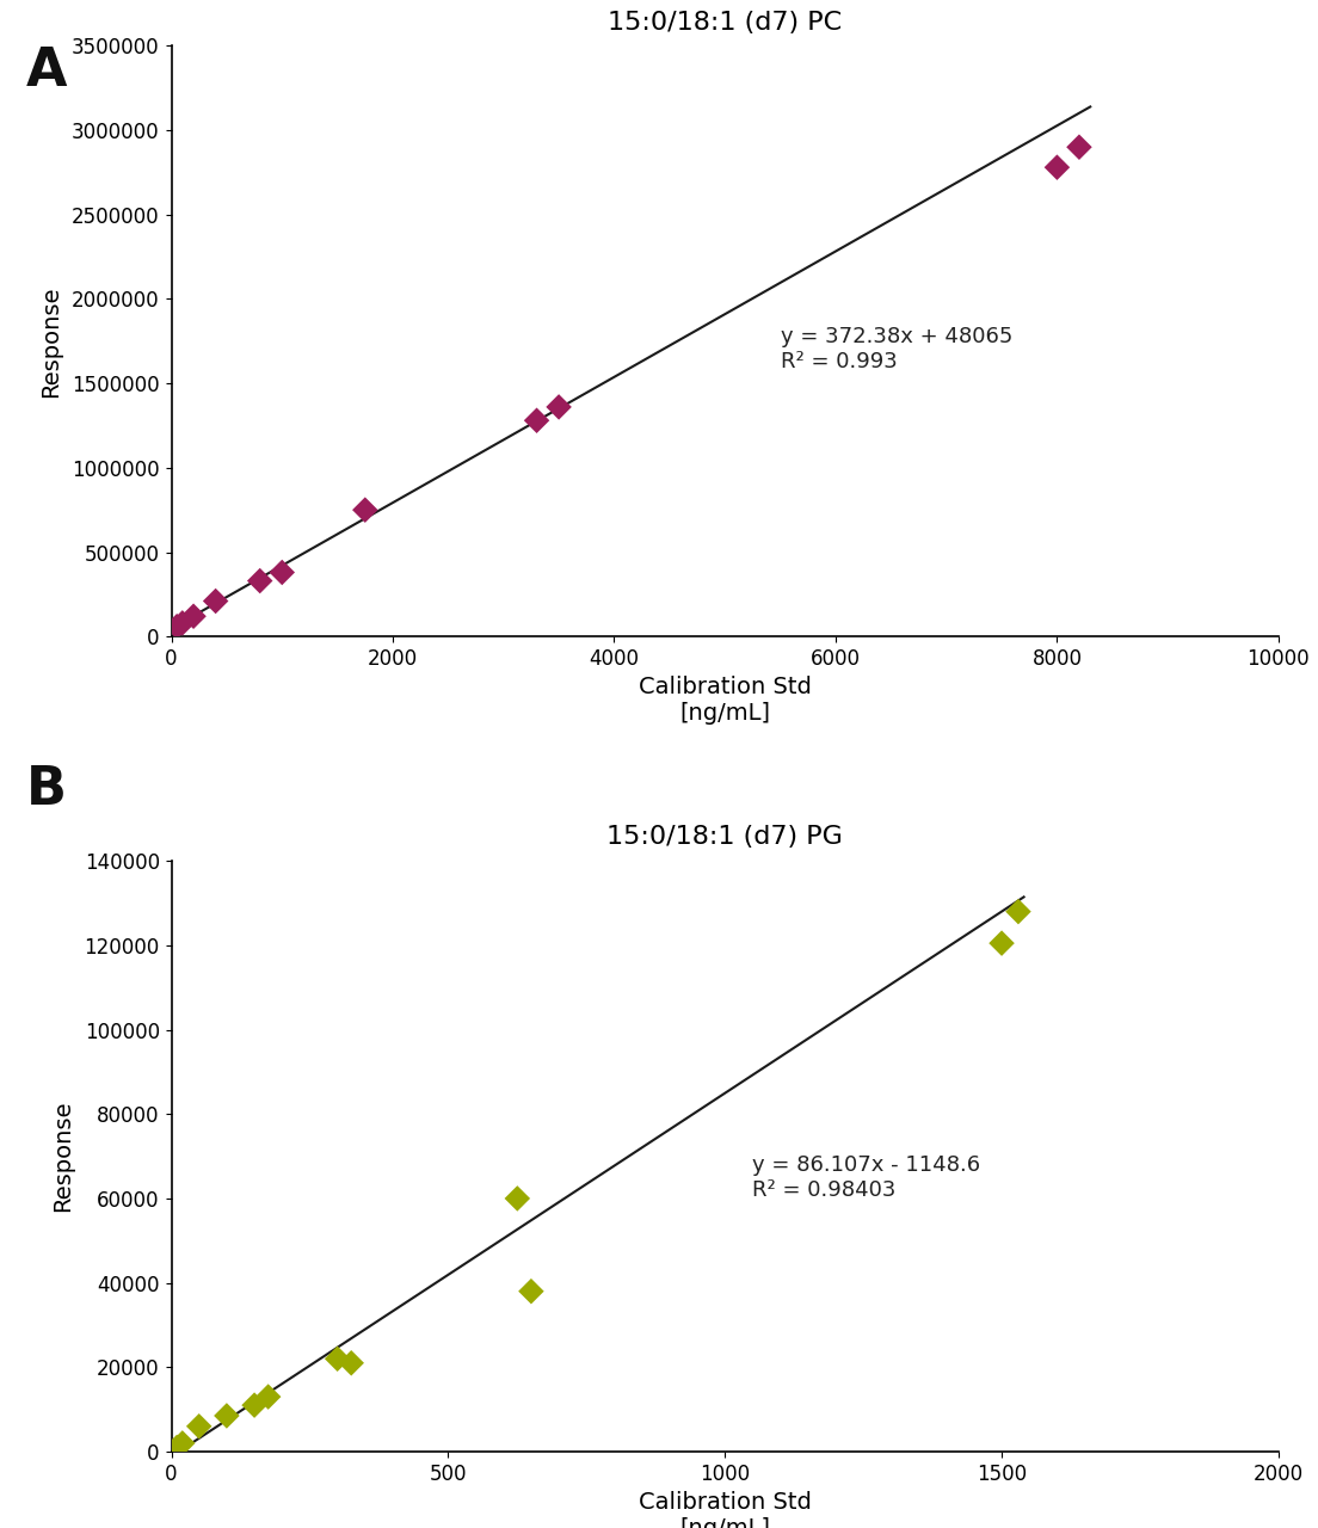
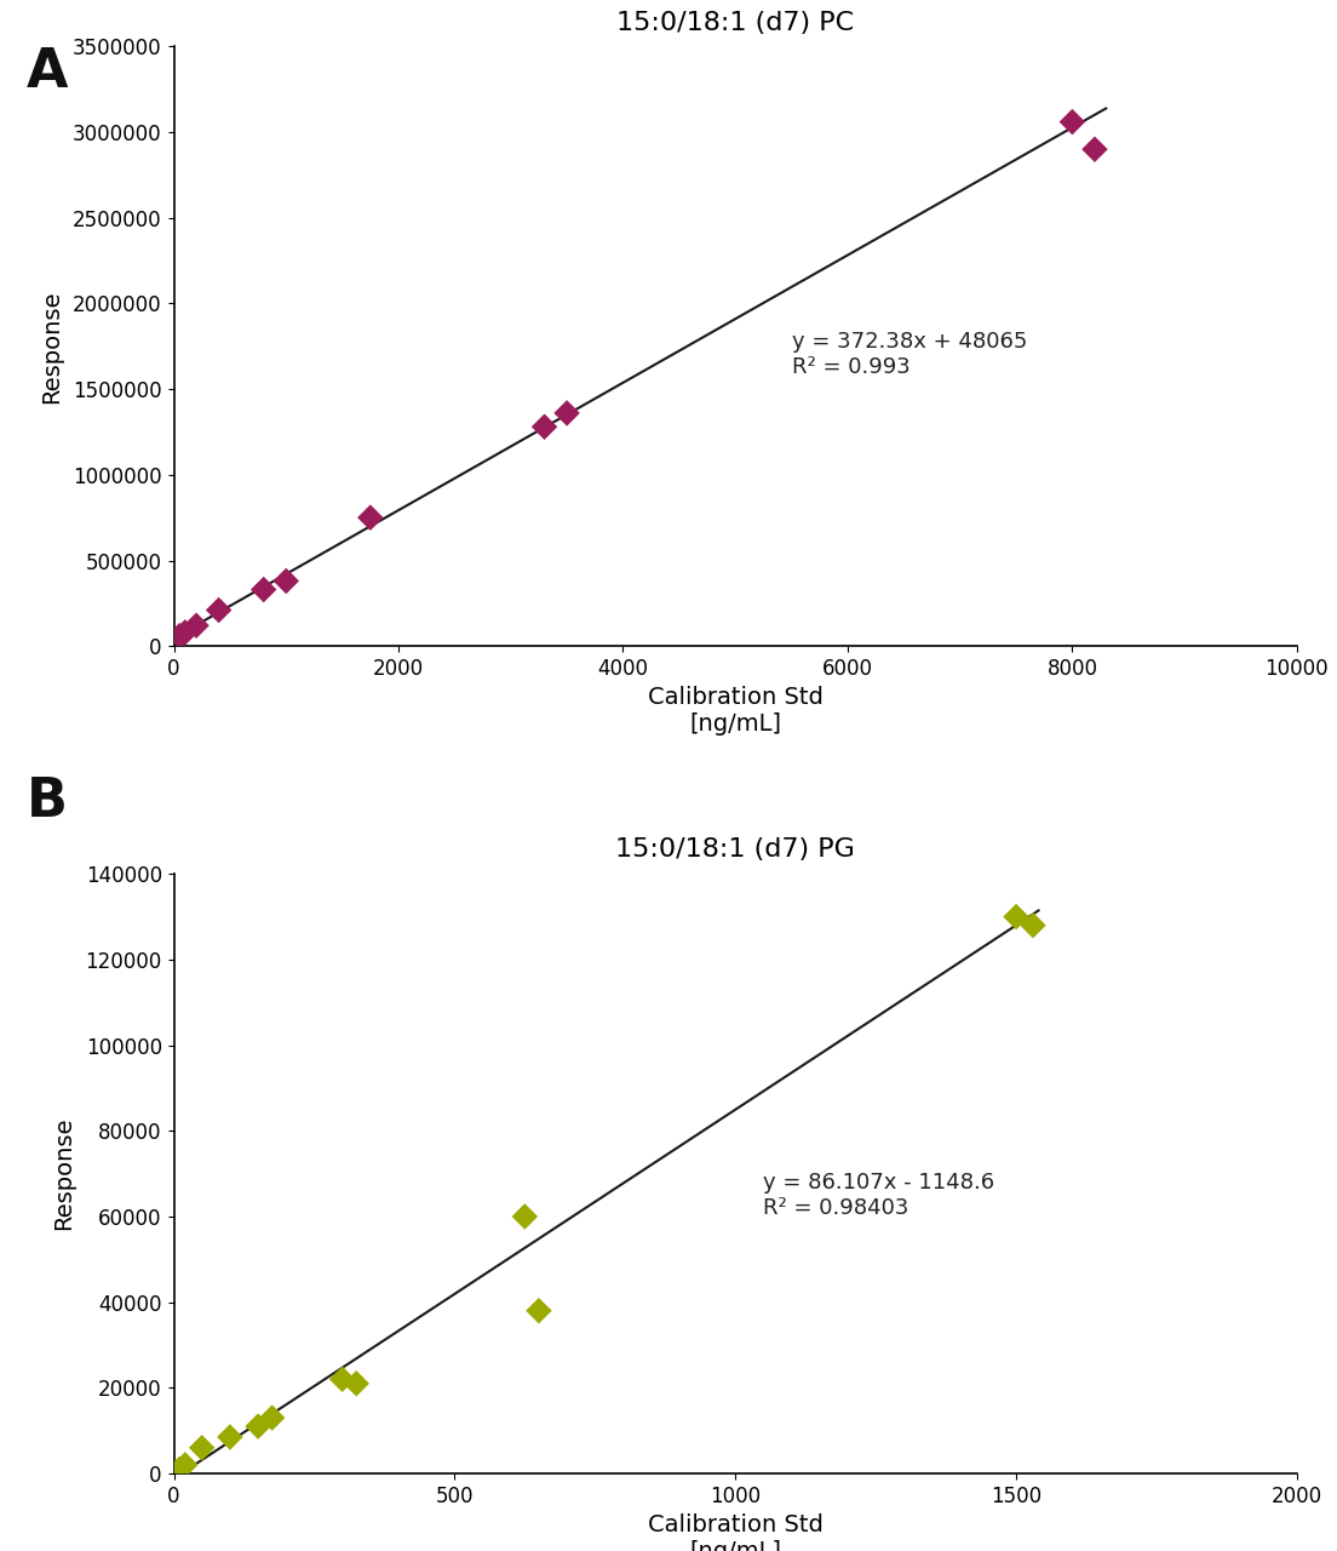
15:0/18:1 (d7) PC/8000: 2780000 -> 3060000
15:0/18:1 (d7) PG/1500: 120500 -> 130000
